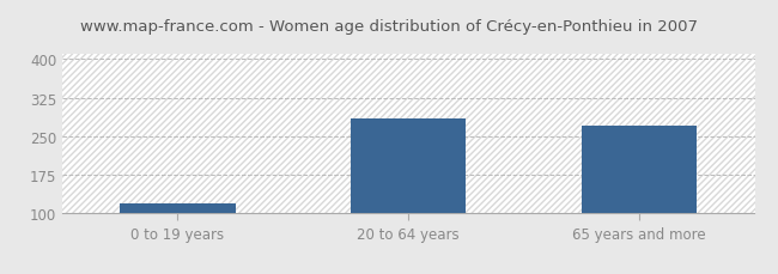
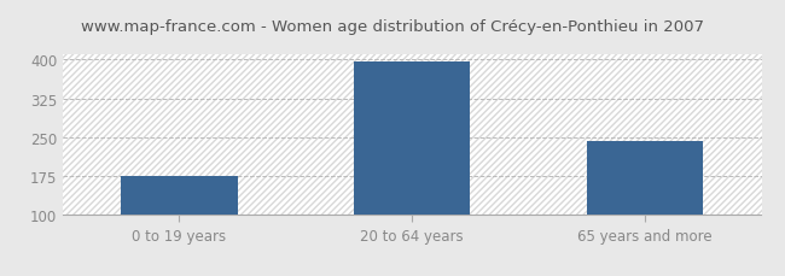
0 to 19 years: 120 -> 175
20 to 64 years: 285 -> 395
65 years and more: 270 -> 243
